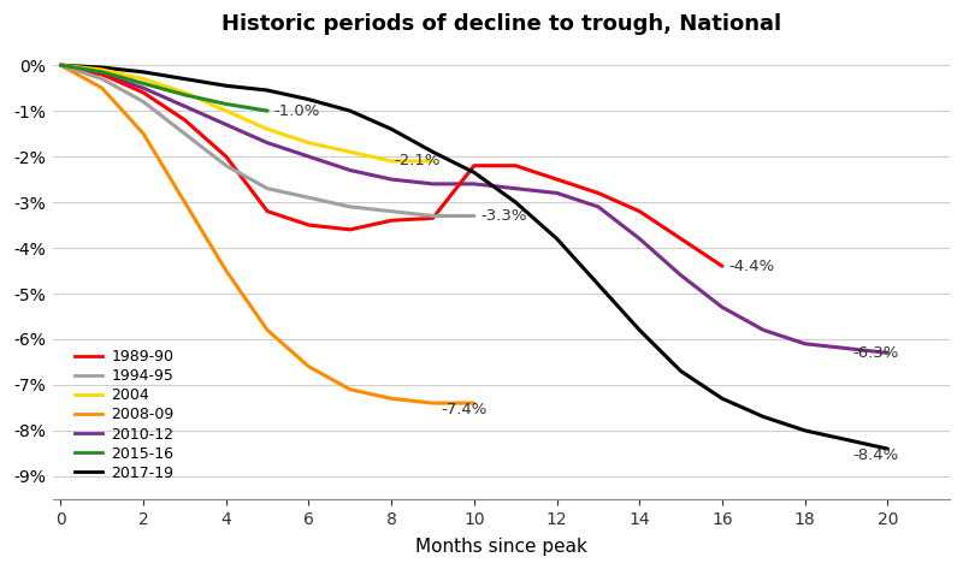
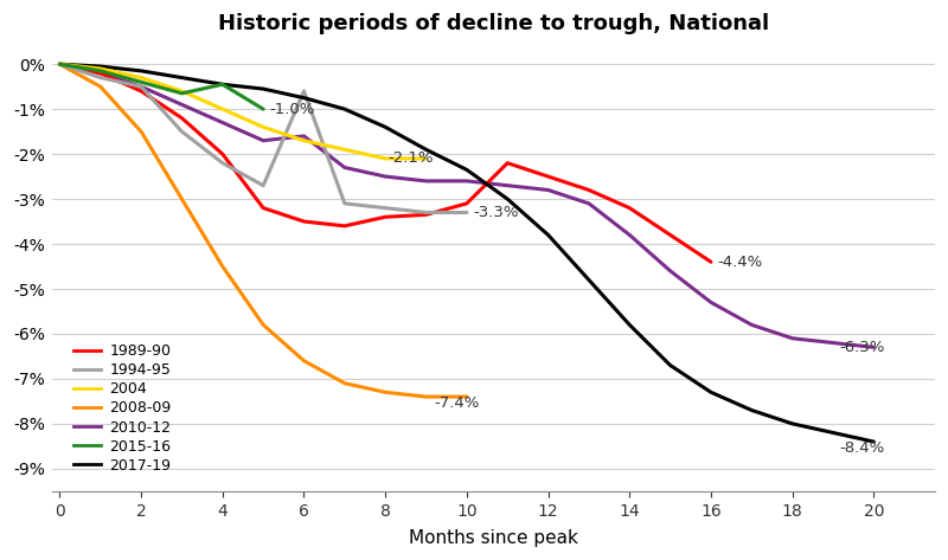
1994-95/2: -0.8% -> -0.5%
2015-16/4: -0.85% -> -0.45%
1994-95/6: -2.9% -> -0.6%
2010-12/6: -2.0% -> -1.6%
1989-90/10: -2.20% -> -3.10%
